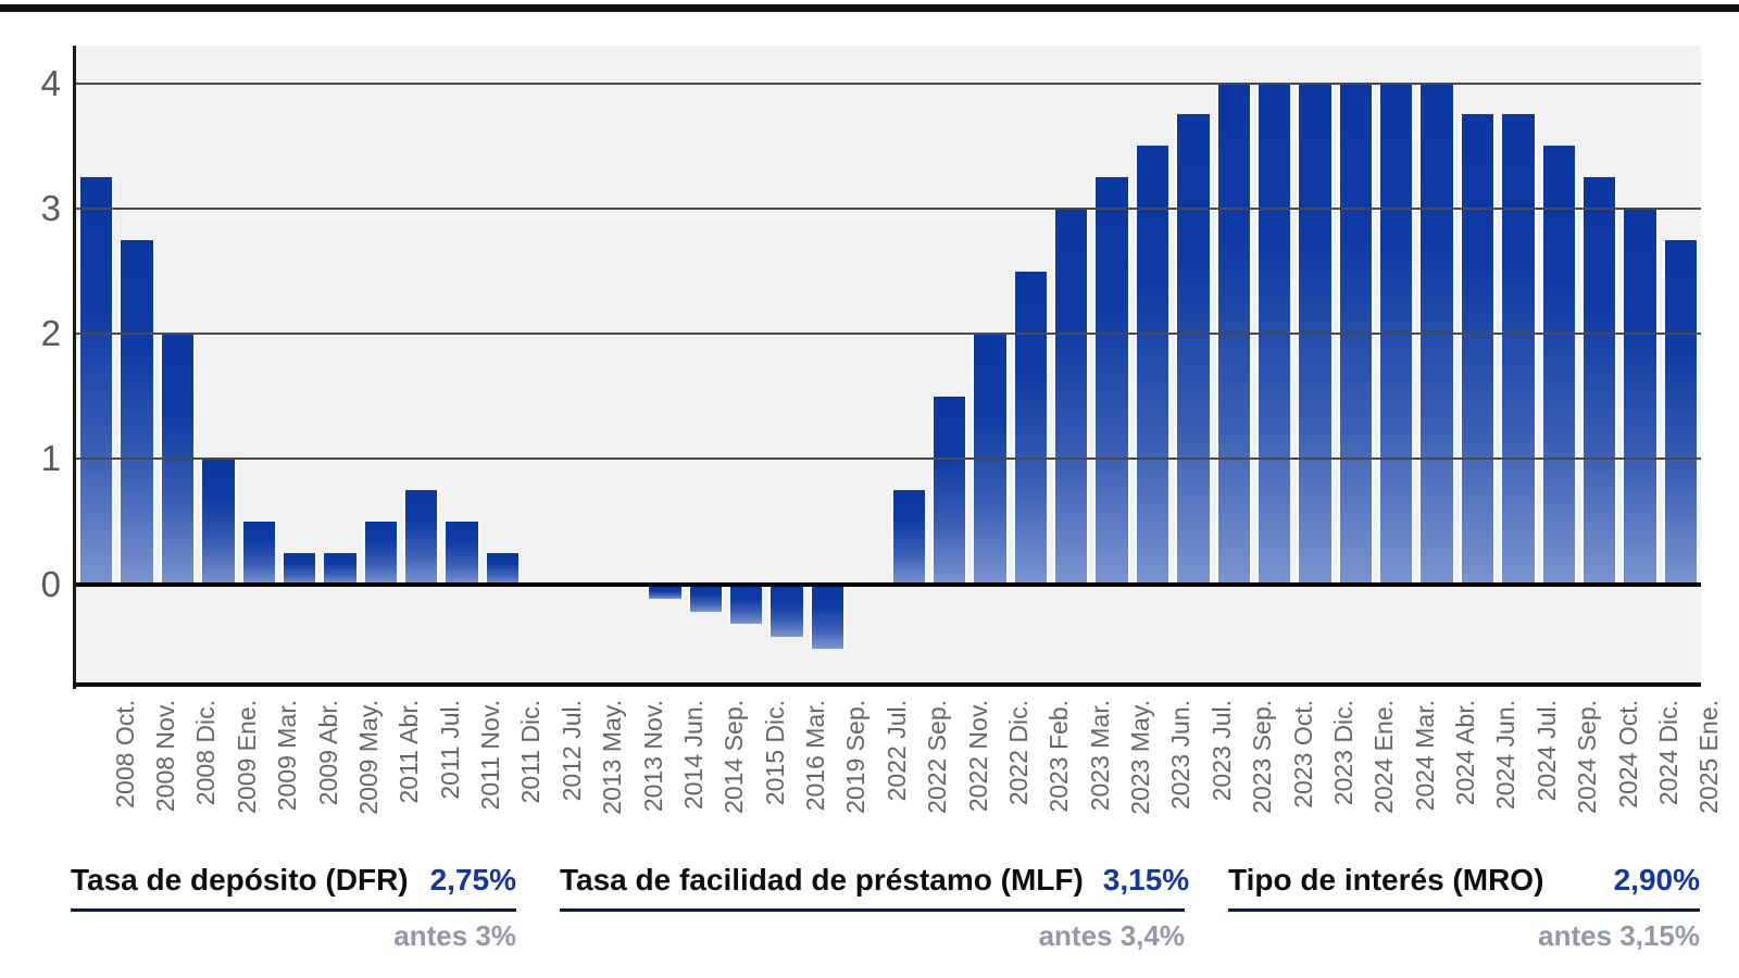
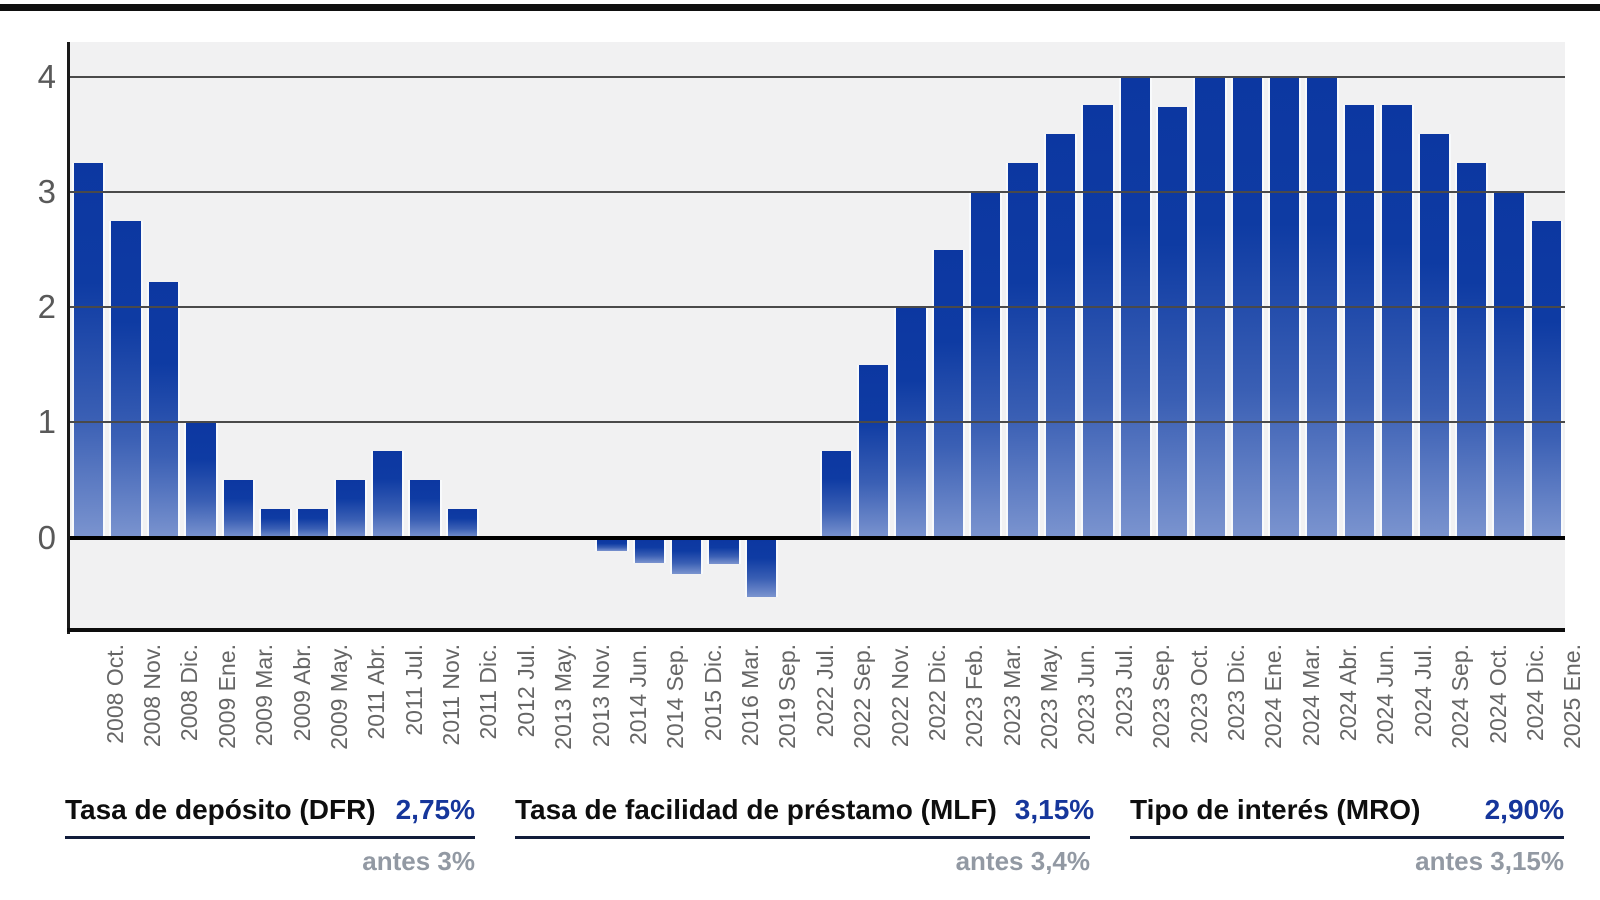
2008 Dic.: 2.00 -> 2.22
2016 Mar.: -0.40 -> -0.21
2023 Oct.: 4.00 -> 3.74
